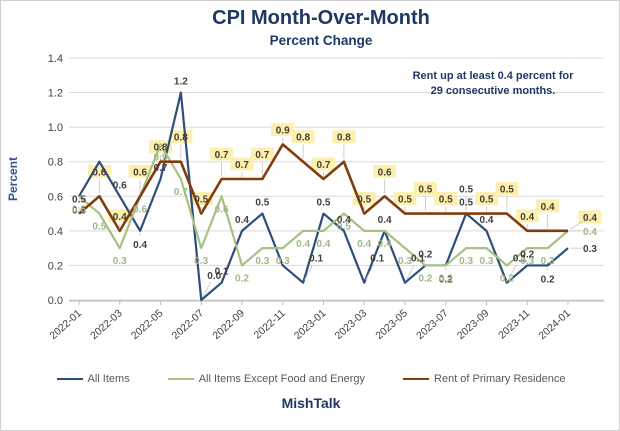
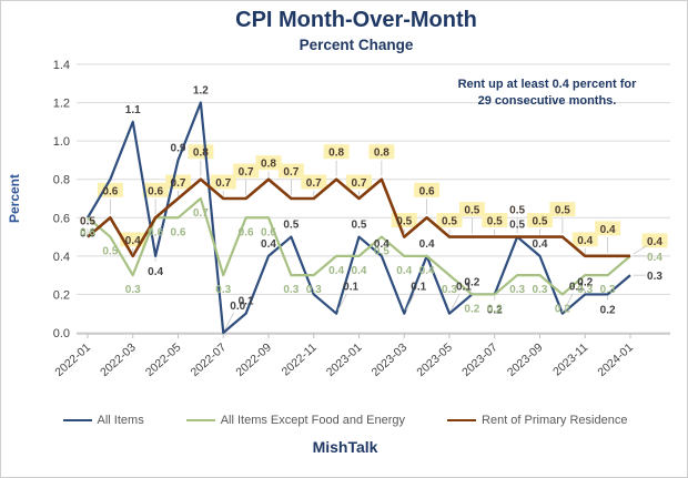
All Items/2022-03: 0.6 -> 1.1
All Items/2022-05: 0.7 -> 0.9
All Items Except Food and Energy/2022-05: 0.9 -> 0.6
Rent of Primary Residence/2022-05: 0.8 -> 0.7
Rent of Primary Residence/2022-07: 0.5 -> 0.7
All Items Except Food and Energy/2022-09: 0.2 -> 0.6
Rent of Primary Residence/2022-09: 0.7 -> 0.8
Rent of Primary Residence/2022-11: 0.9 -> 0.7
